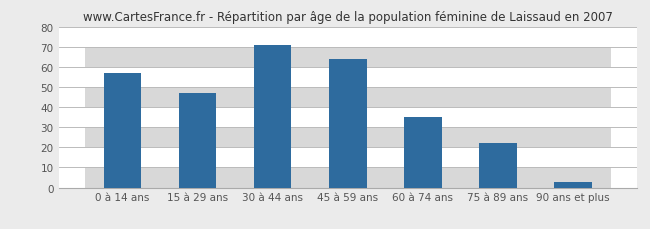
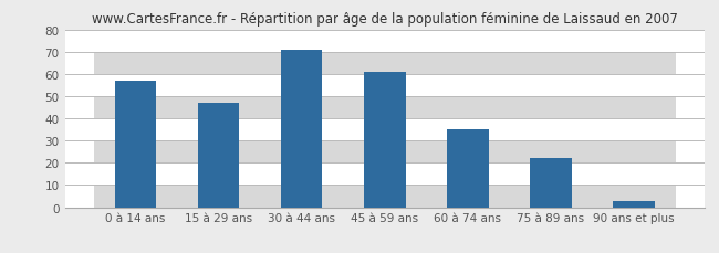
45 à 59 ans: 64 -> 61
